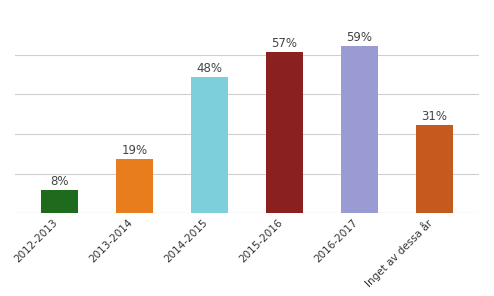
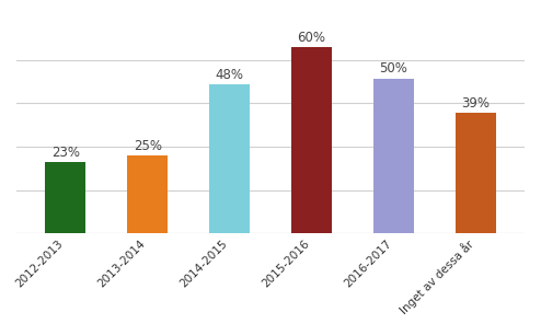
2012-2013: 8% -> 23%
2013-2014: 19% -> 25%
2015-2016: 57% -> 60%
2016-2017: 59% -> 50%
Inget av dessa år: 31% -> 39%
